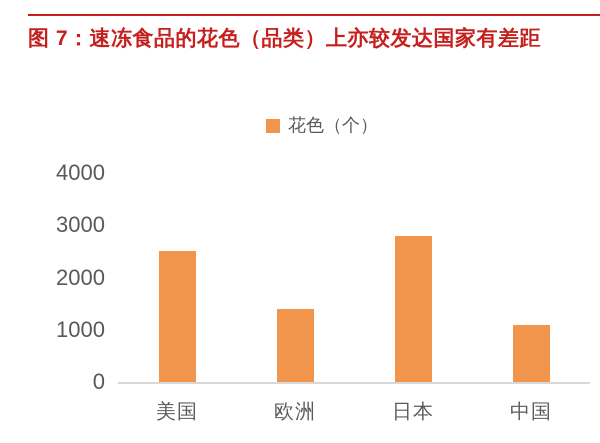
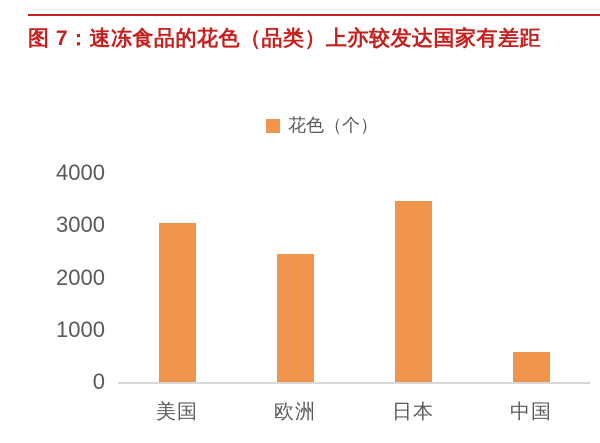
美国: 2500 -> 3000
欧洲: 1400 -> 2400
日本: 2800 -> 3500
中国: 1100 -> 600
